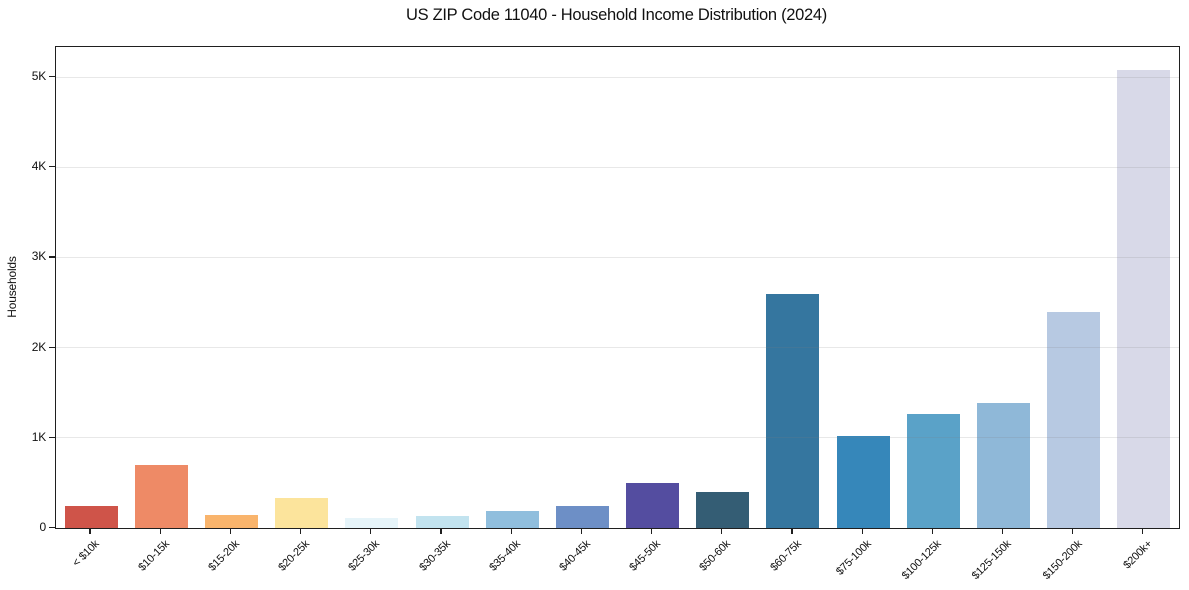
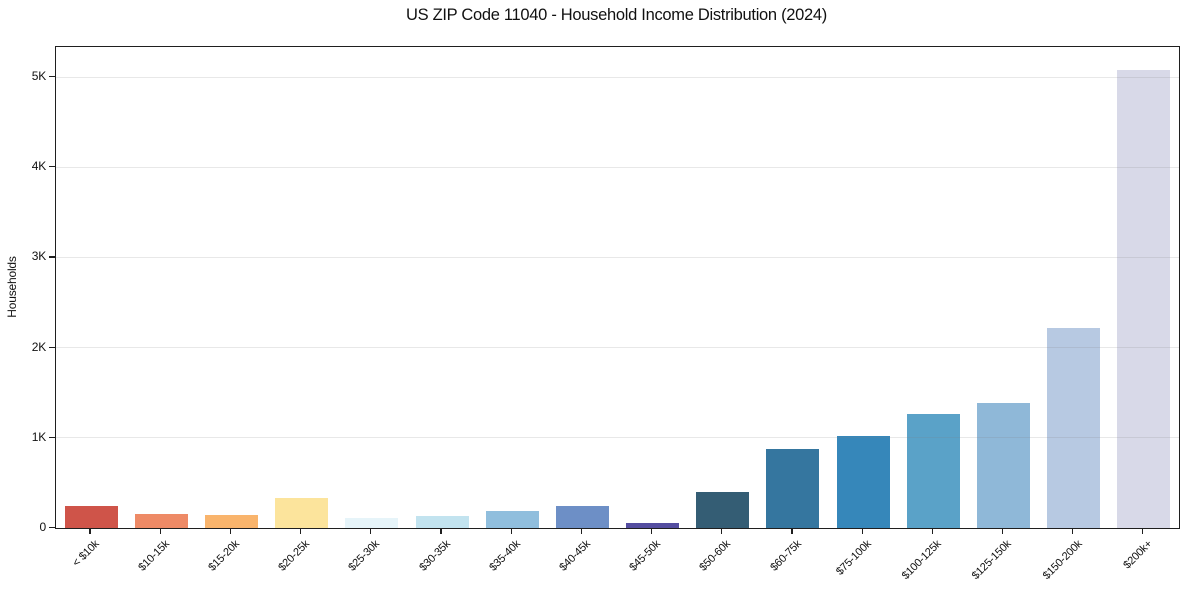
$10-15k: 0.7K -> 0.2K
$45-50k: 0.5K -> 0.1K
$60-75k: 2.6K -> 0.9K
$150-200k: 2.4K -> 2.2K
